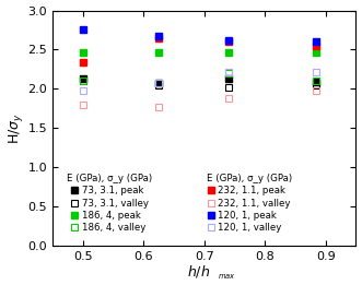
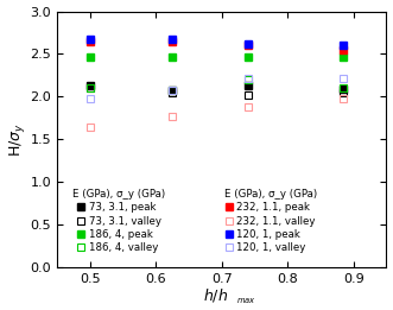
232, 1.1, peak/0.5: 2.34 -> 2.65
232, 1.1, valley/0.5: 1.80 -> 1.64
120, 1, peak/0.5: 2.76 -> 2.67
